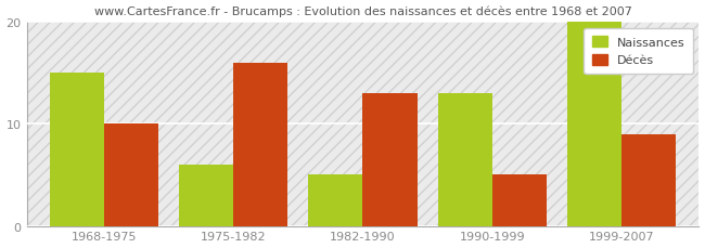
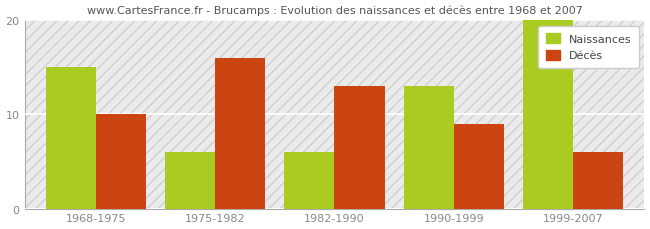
Naissances/1982-1990: 5 -> 6
Décès/1990-1999: 5 -> 9
Décès/1999-2007: 9 -> 6
